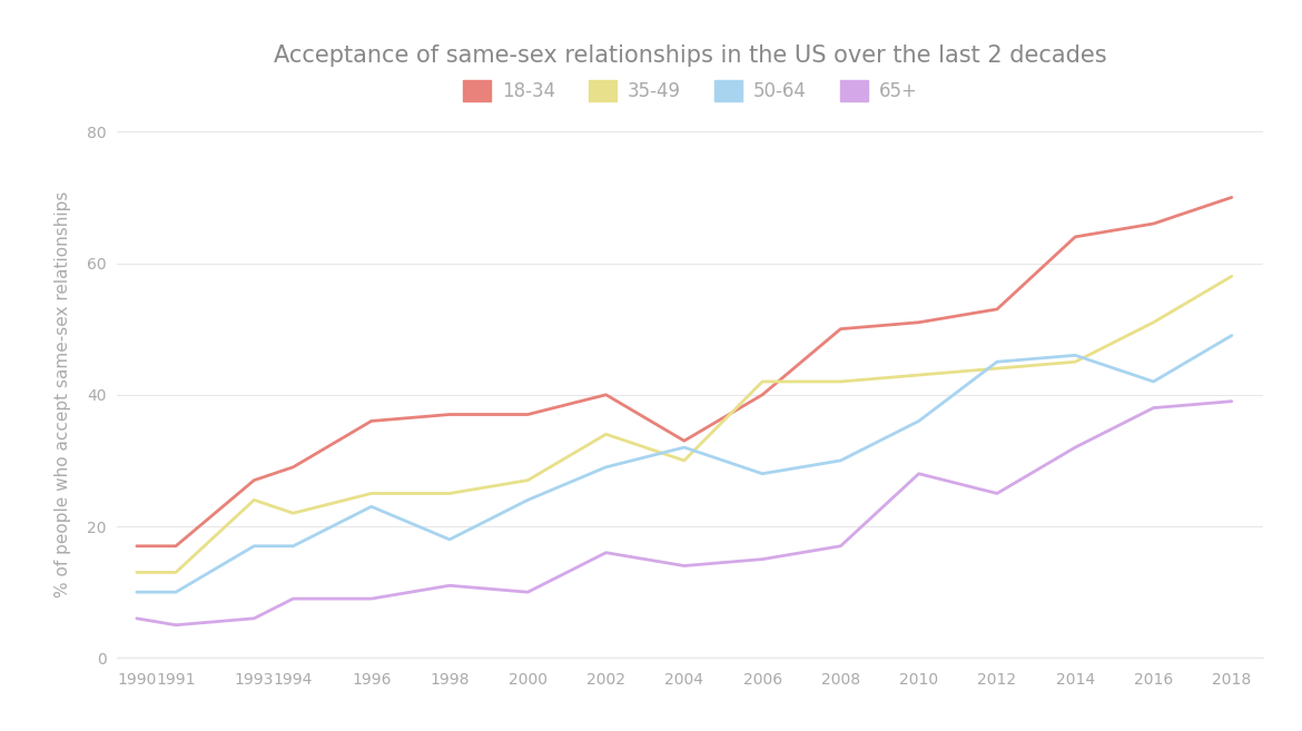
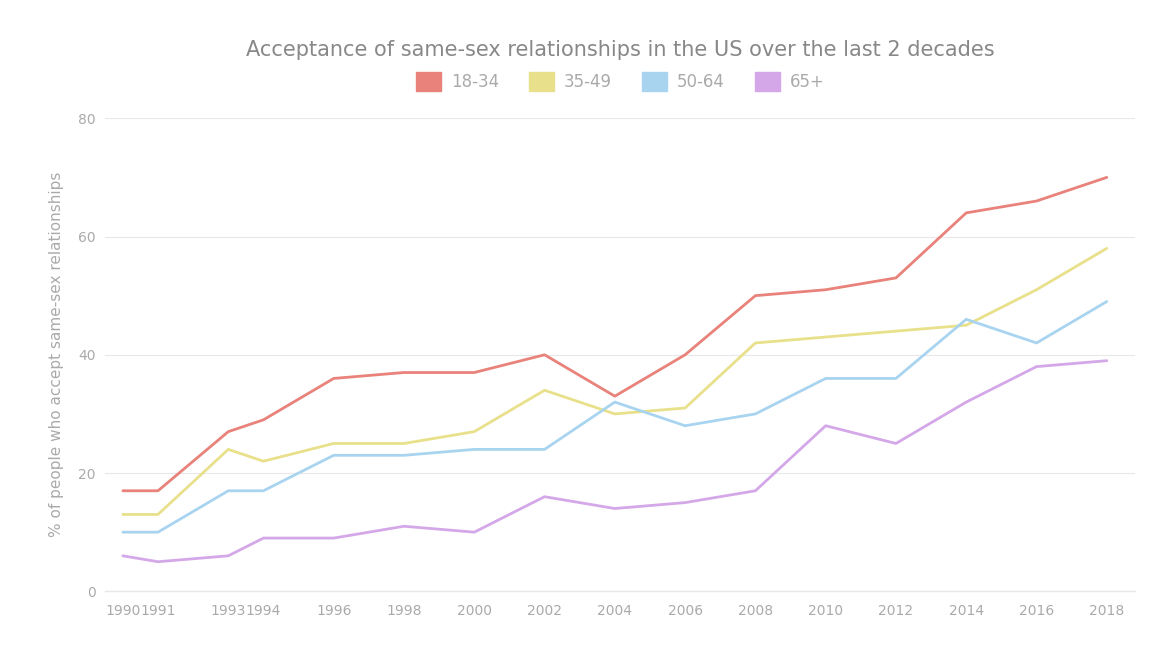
50-64/1998: 18 -> 23
50-64/2002: 29 -> 24
35-49/2006: 42 -> 31
50-64/2012: 45 -> 36
